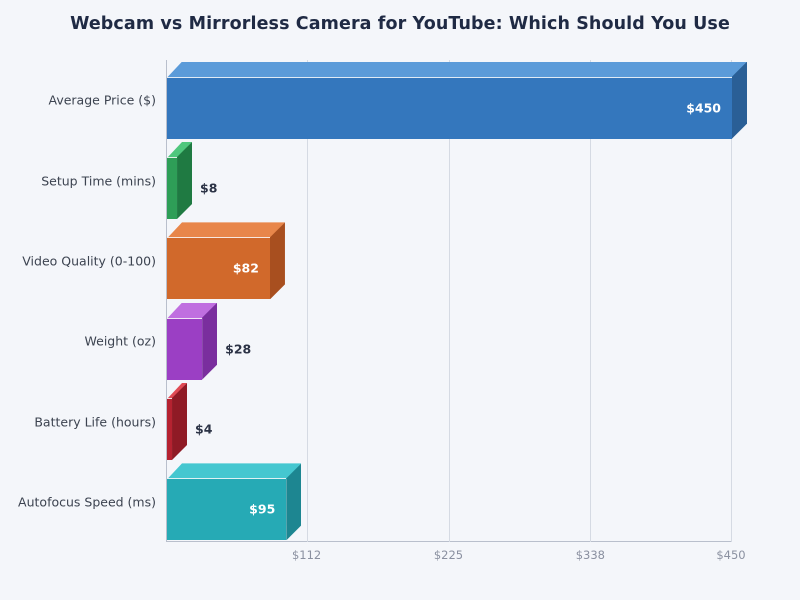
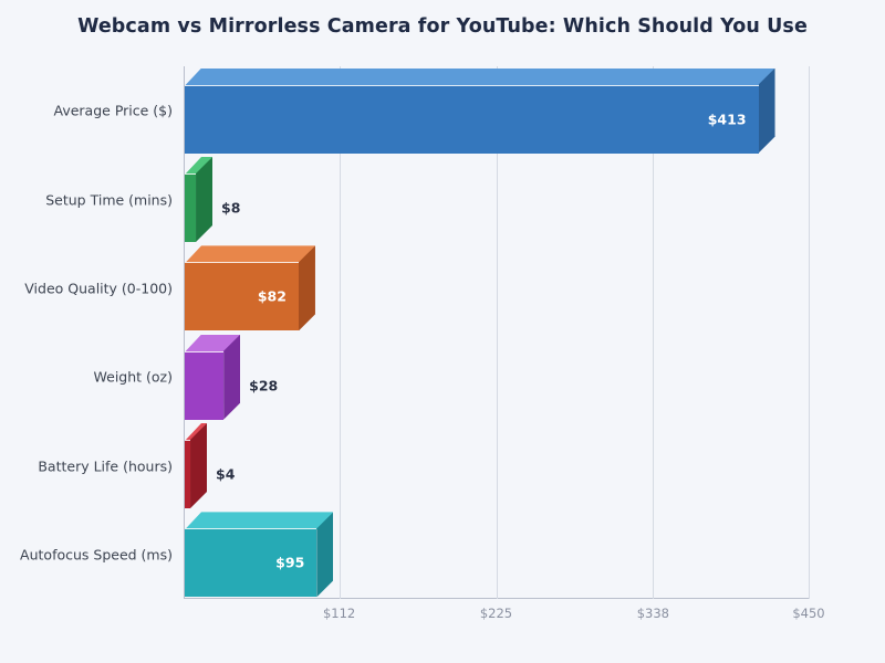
Average Price ($): $450 -> $413
